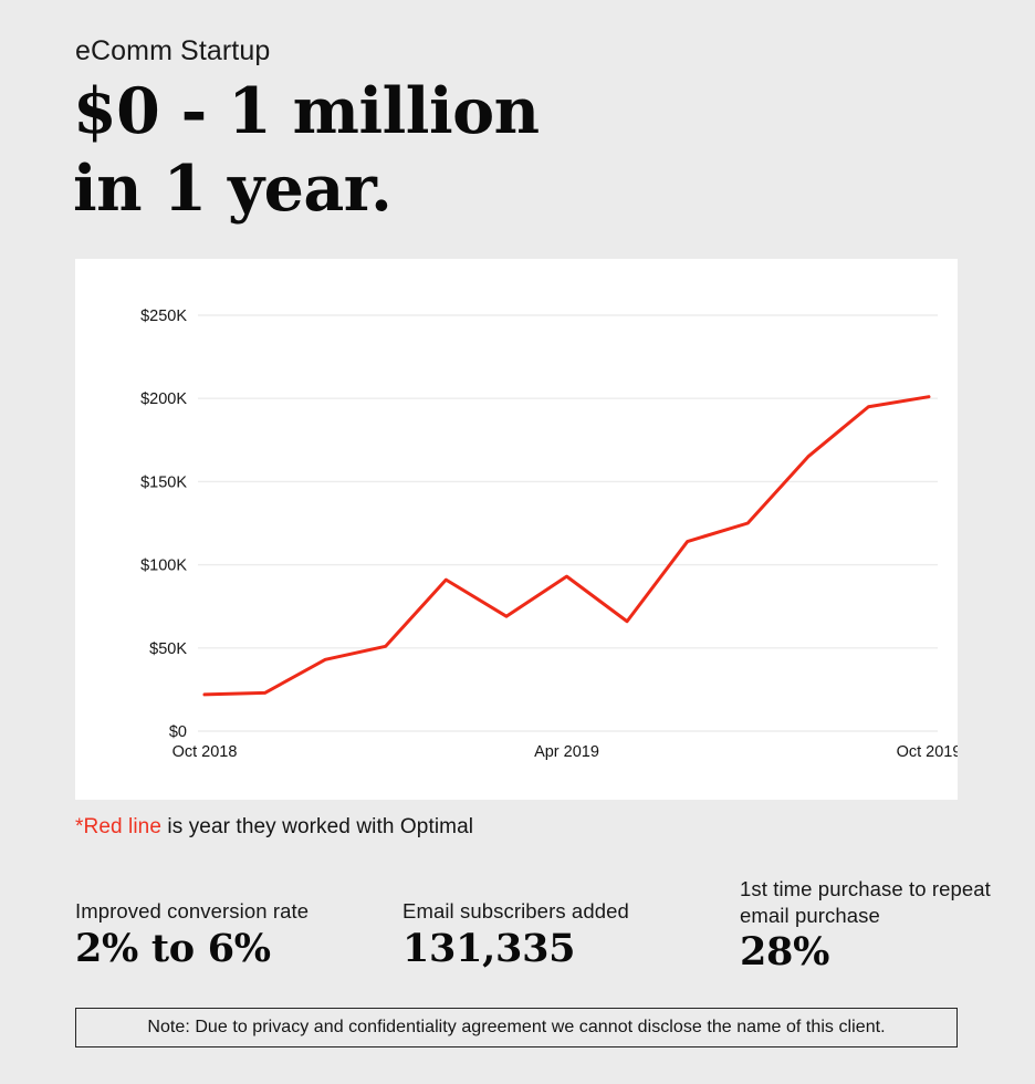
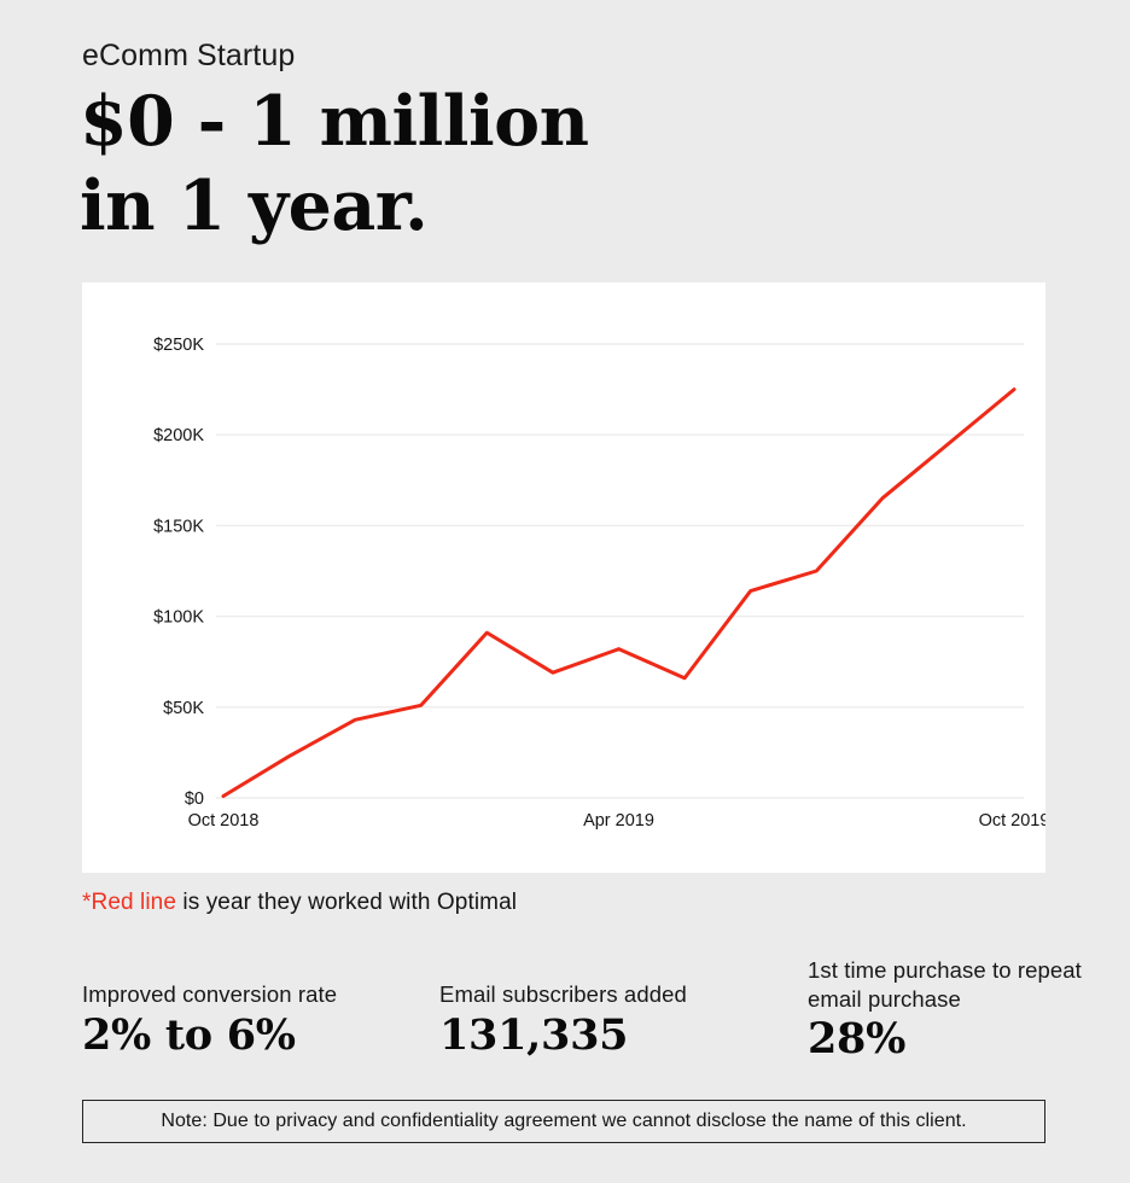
Oct 2018: $22K -> $1K
Apr 2019: $93K -> $82K
Oct 2019: $201K -> $225K
